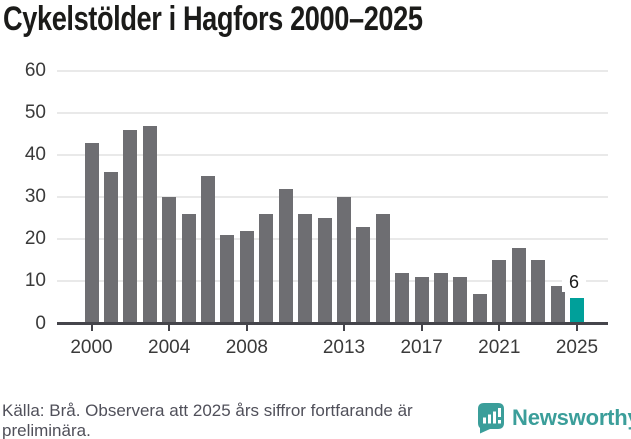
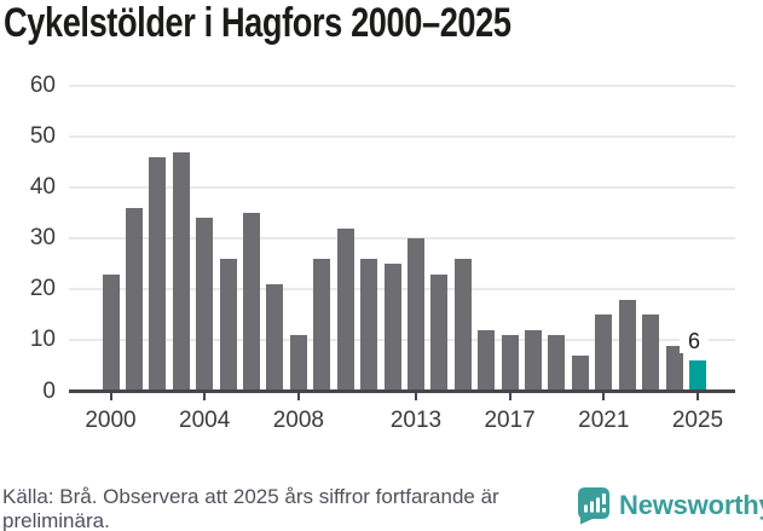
2000: 43 -> 23
2004: 30 -> 34
2008: 22 -> 11
